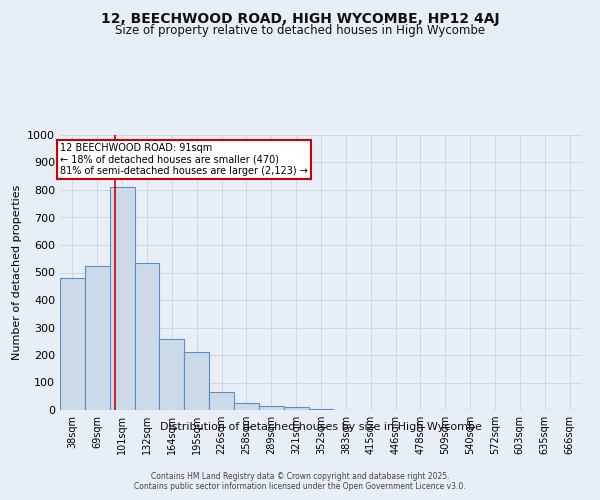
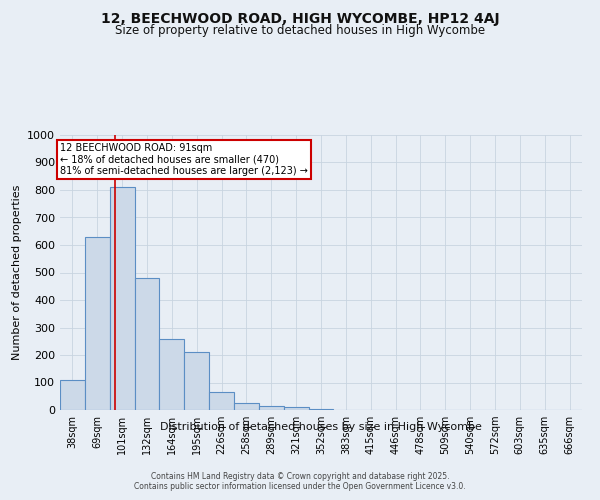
38sqm: 480 -> 110
69sqm: 525 -> 630
132sqm: 535 -> 480
